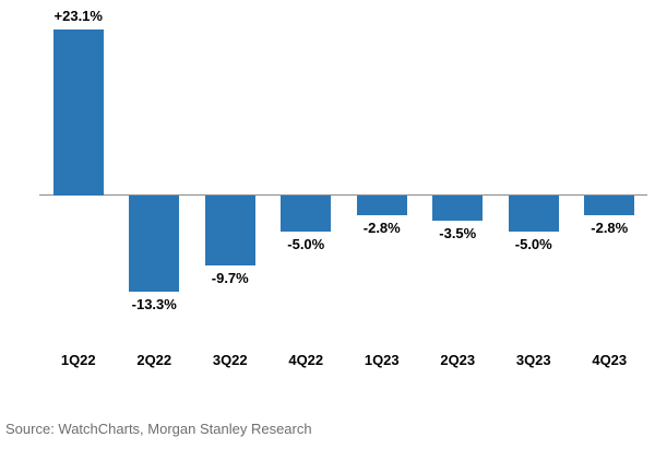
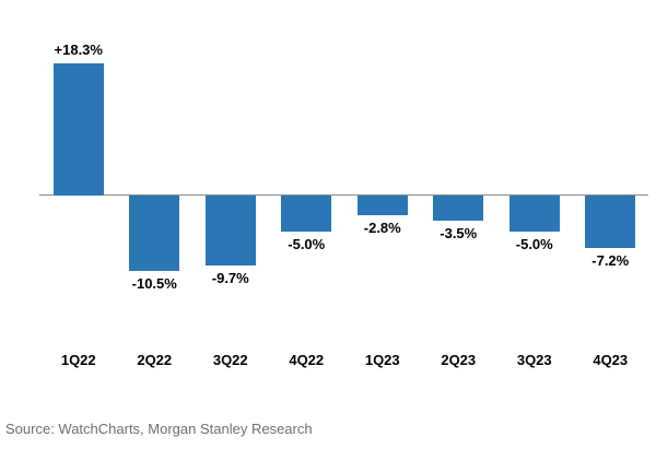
1Q22: +23.1% -> +18.3%
2Q22: -13.3% -> -10.5%
4Q23: -2.8% -> -7.2%
